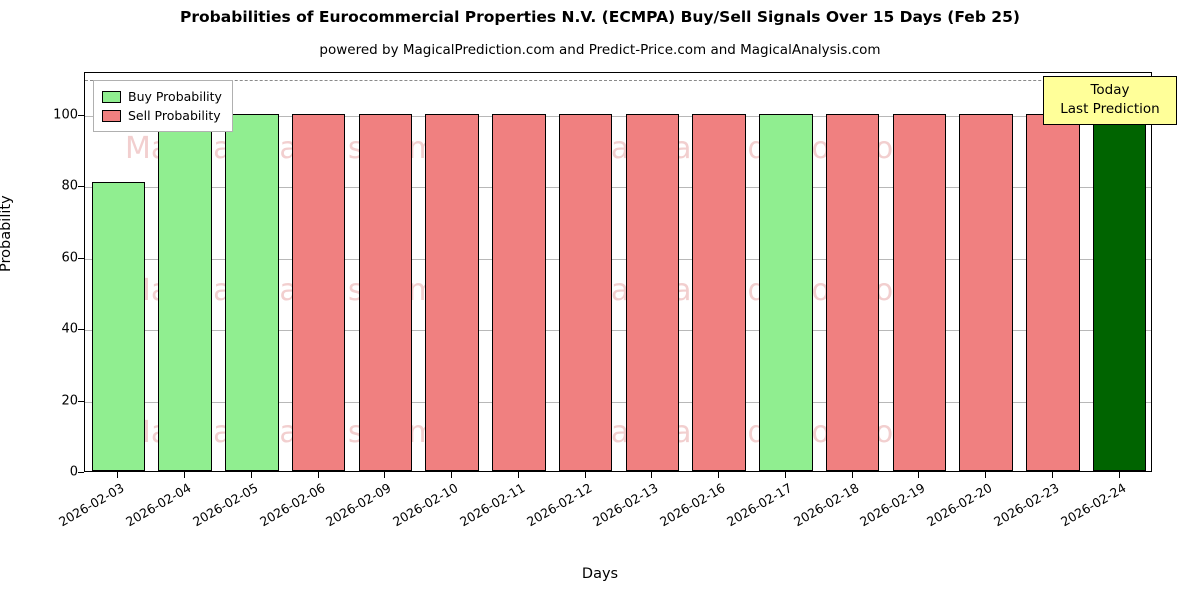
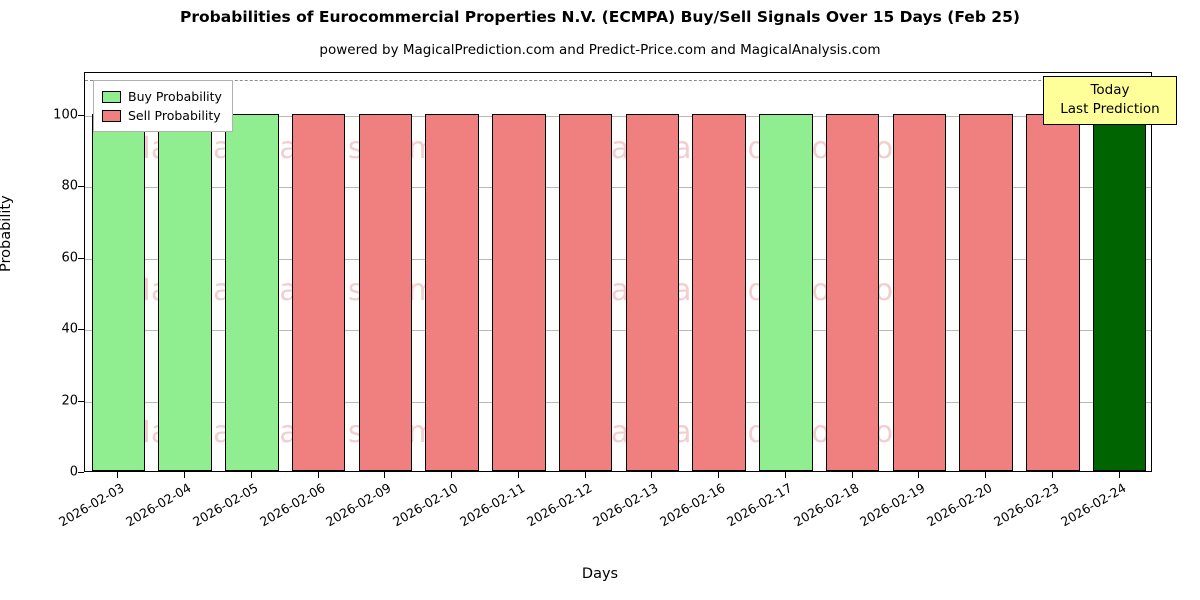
Buy Probability/2026-02-03: 81 -> 100
